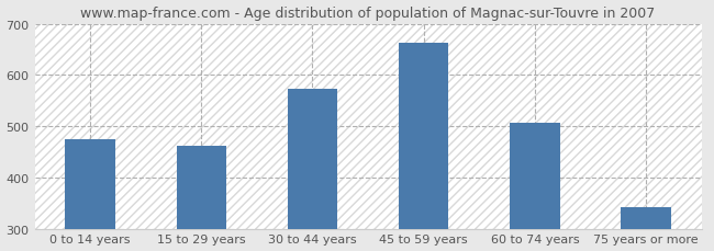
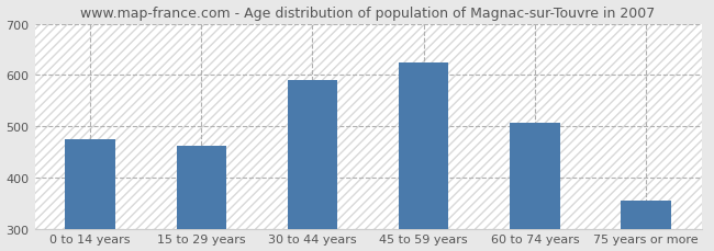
30 to 44 years: 572 -> 590
45 to 59 years: 663 -> 625
75 years or more: 341 -> 355
